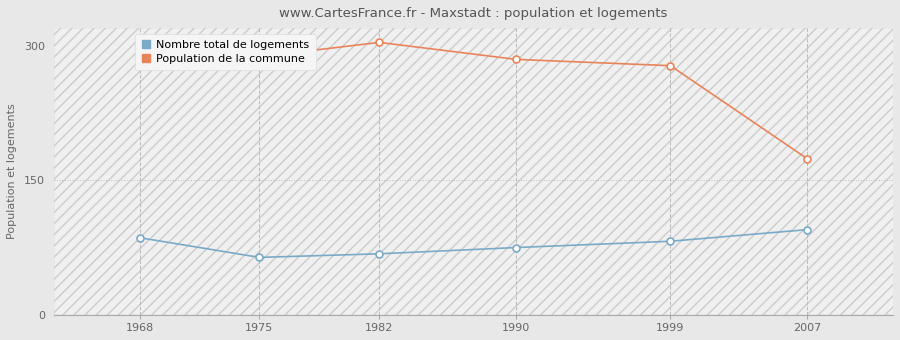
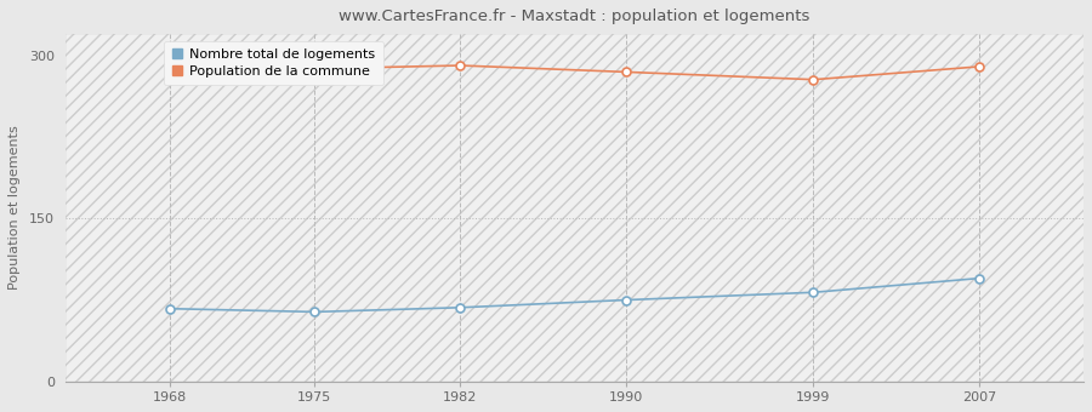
Nombre total de logements/1968: 86 -> 67
Population de la commune/1982: 304 -> 291
Population de la commune/2007: 174 -> 290
